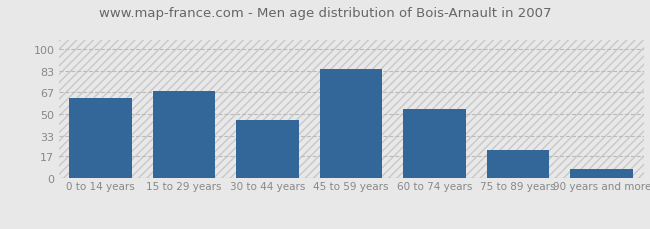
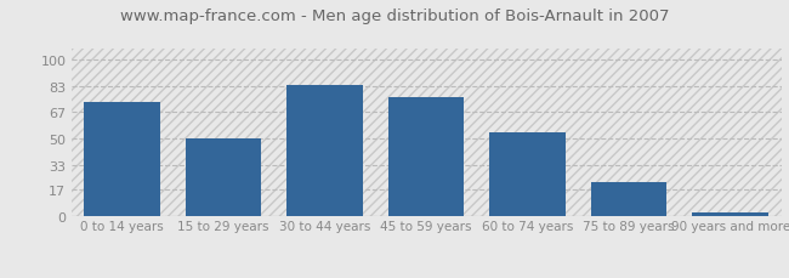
0 to 14 years: 62 -> 73
15 to 29 years: 68 -> 50
30 to 44 years: 45 -> 84
45 to 59 years: 85 -> 76
90 years and more: 7 -> 3
